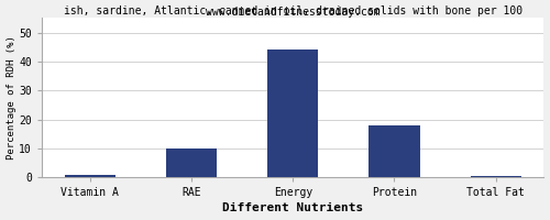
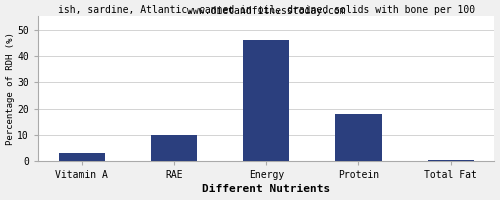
Vitamin A: 1.0 -> 3.0
Energy: 44.0 -> 46.0
